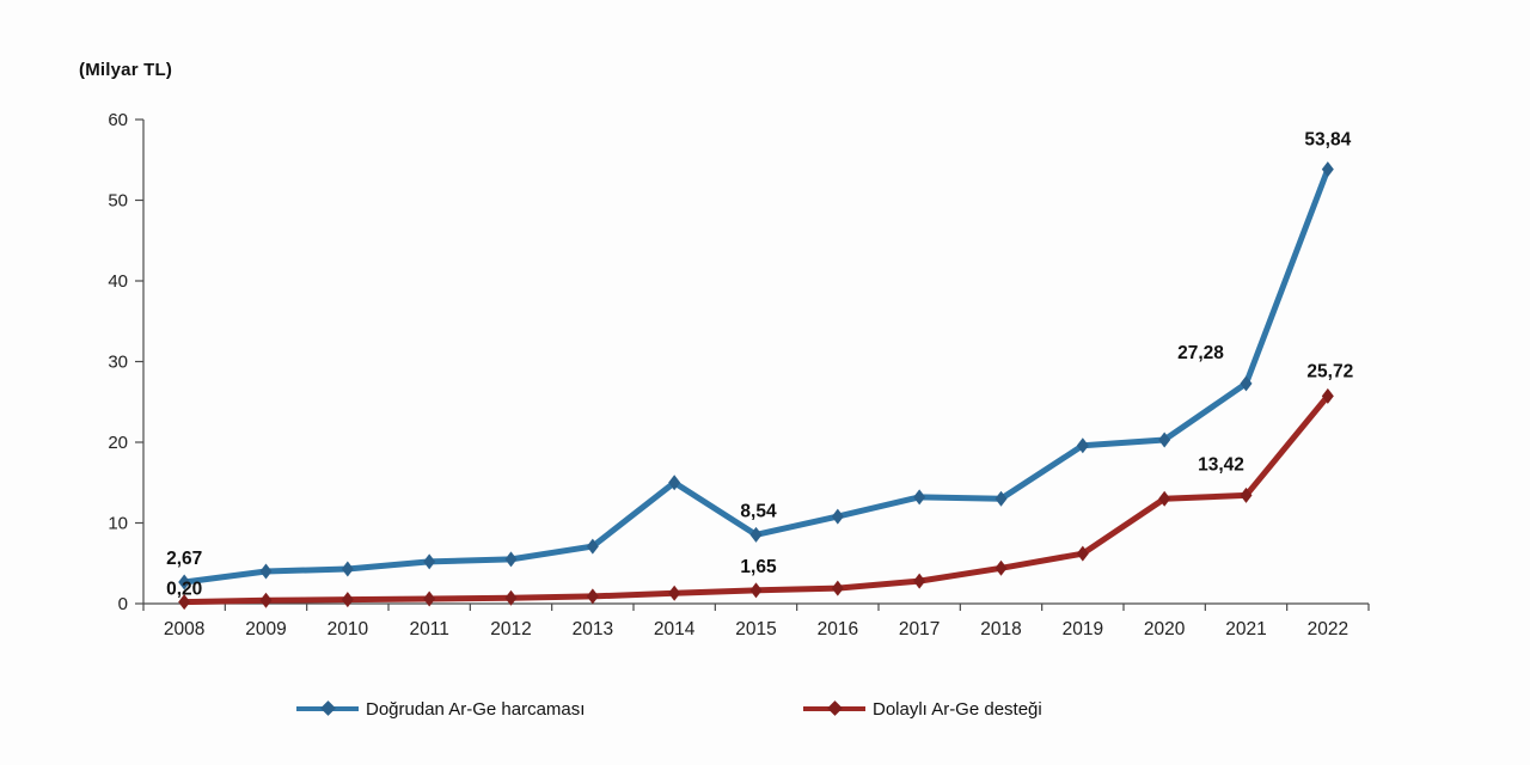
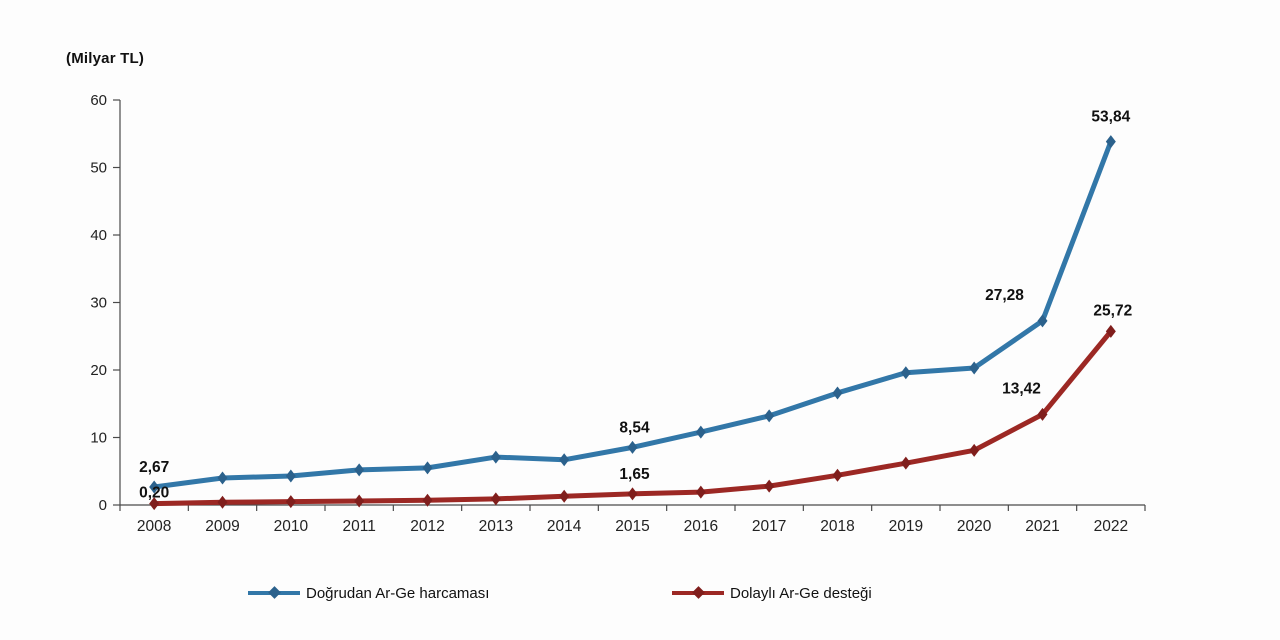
Doğrudan Ar-Ge harcaması/2014: 15 -> 7
Doğrudan Ar-Ge harcaması/2018: 13 -> 17
Dolaylı Ar-Ge desteği/2020: 13 -> 8
